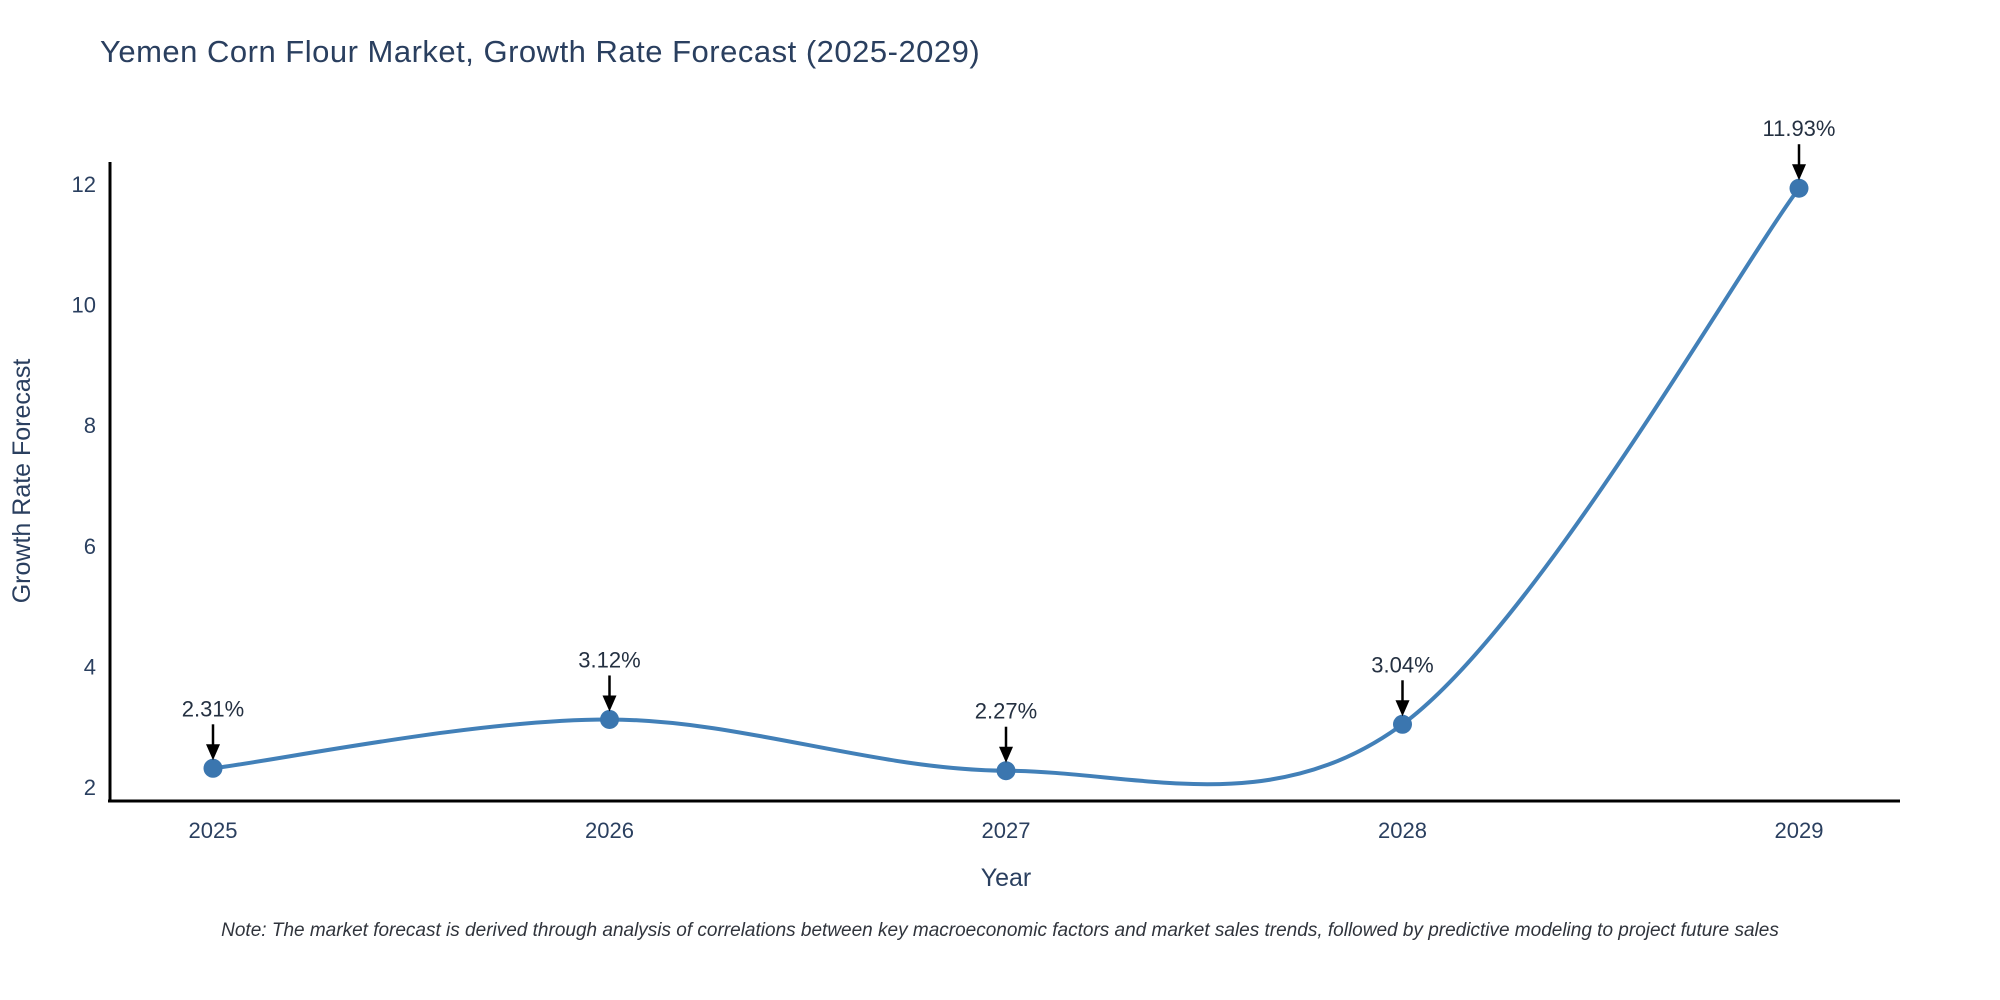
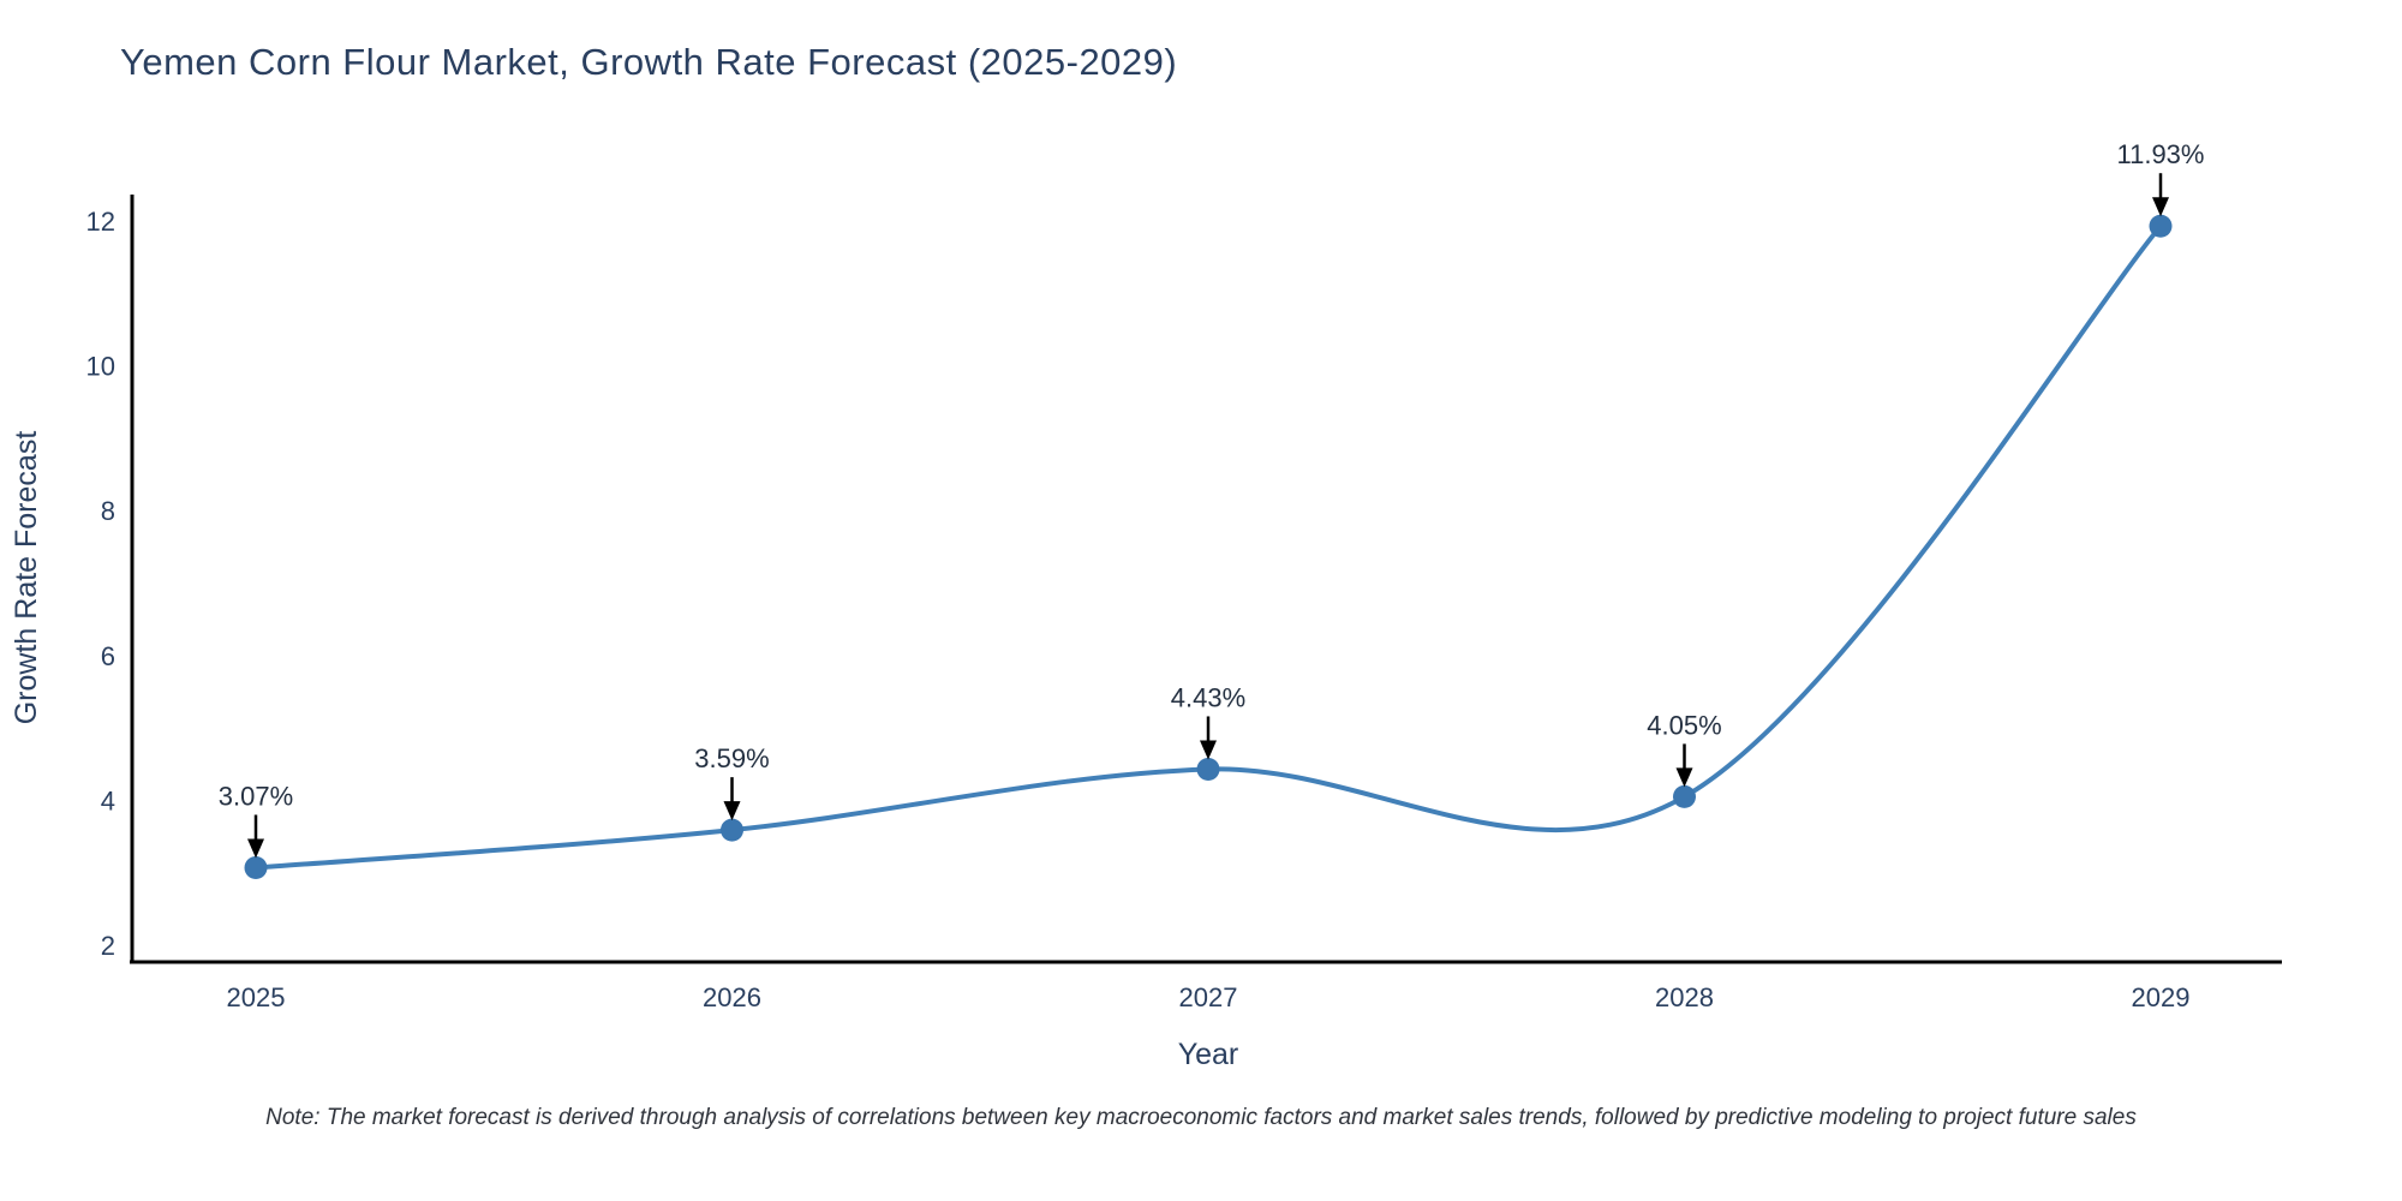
2025: 2.31% -> 3.07%
2026: 3.12% -> 3.59%
2027: 2.27% -> 4.43%
2028: 3.04% -> 4.05%
